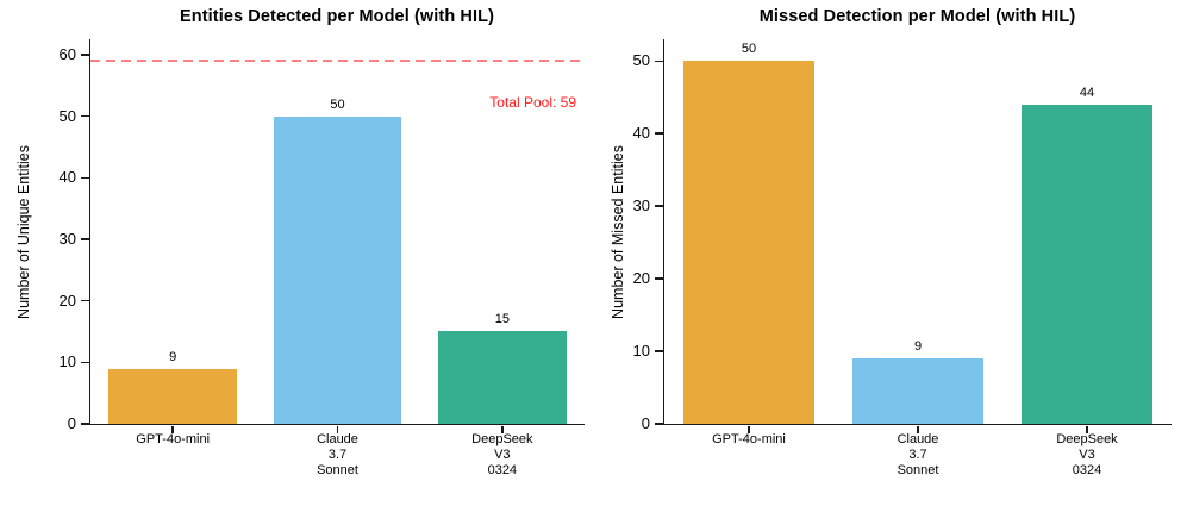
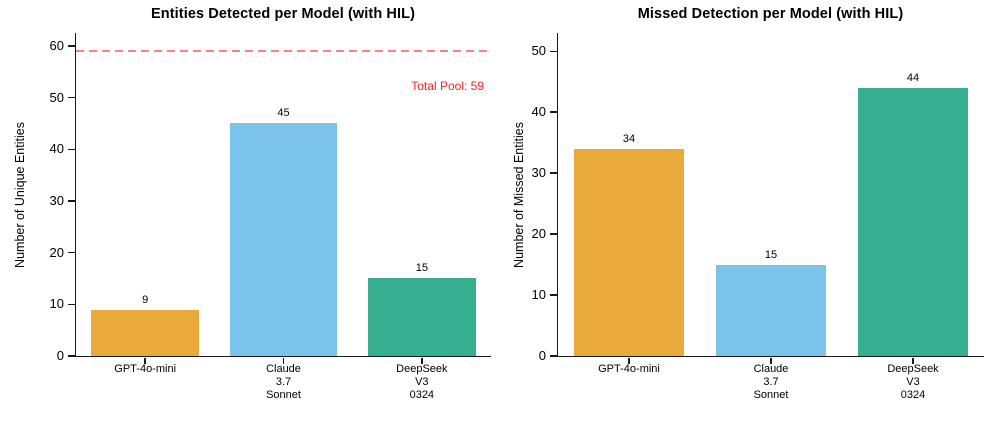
Entities Detected per Model (with HIL)/Claude 3.7 Sonnet: 50 -> 45
Missed Detection per Model (with HIL)/GPT-4o-mini: 50 -> 34
Missed Detection per Model (with HIL)/Claude 3.7 Sonnet: 9 -> 15
